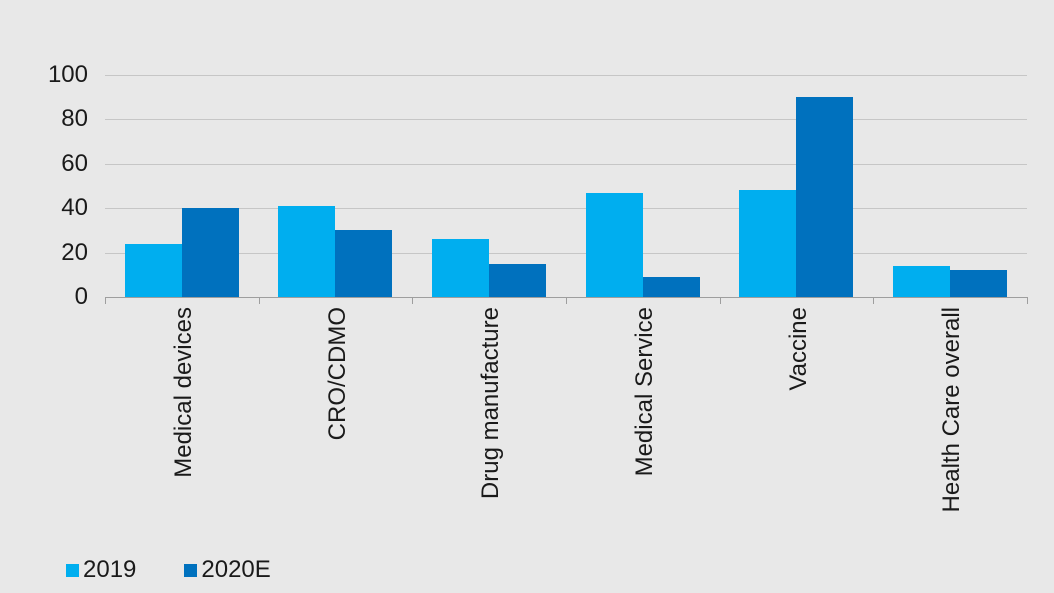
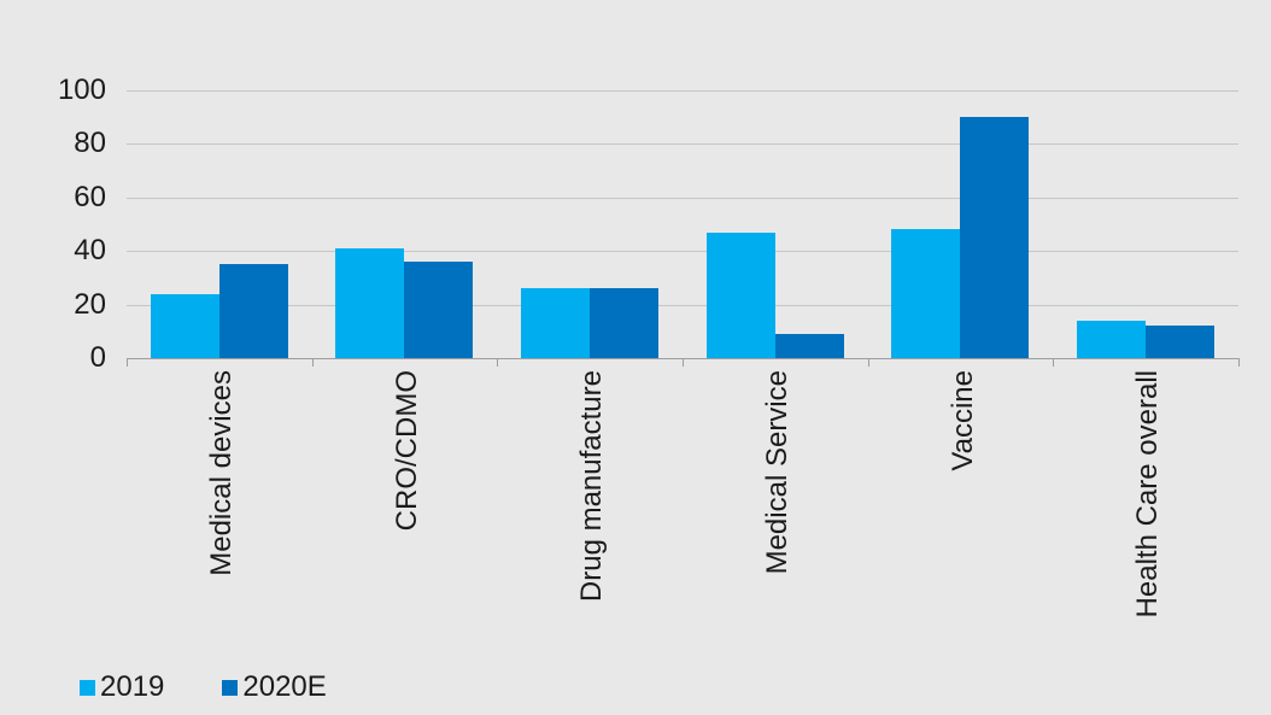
2020E/Medical devices: 40 -> 35
2020E/CRO/CDMO: 30 -> 36
2020E/Drug manufacture: 15 -> 26
